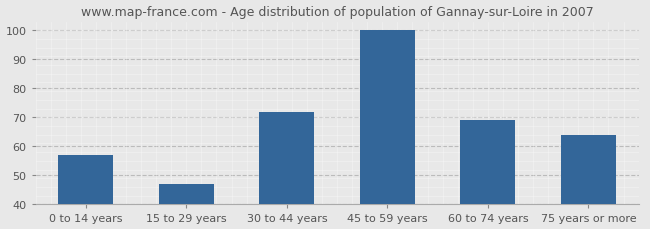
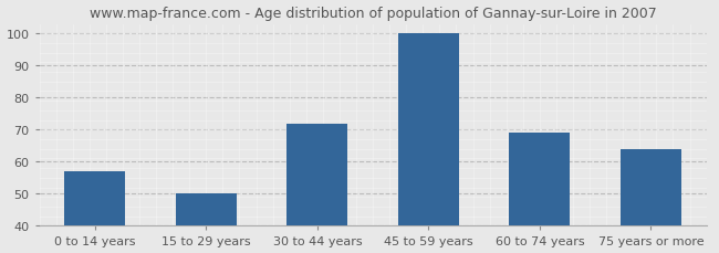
15 to 29 years: 47 -> 50
